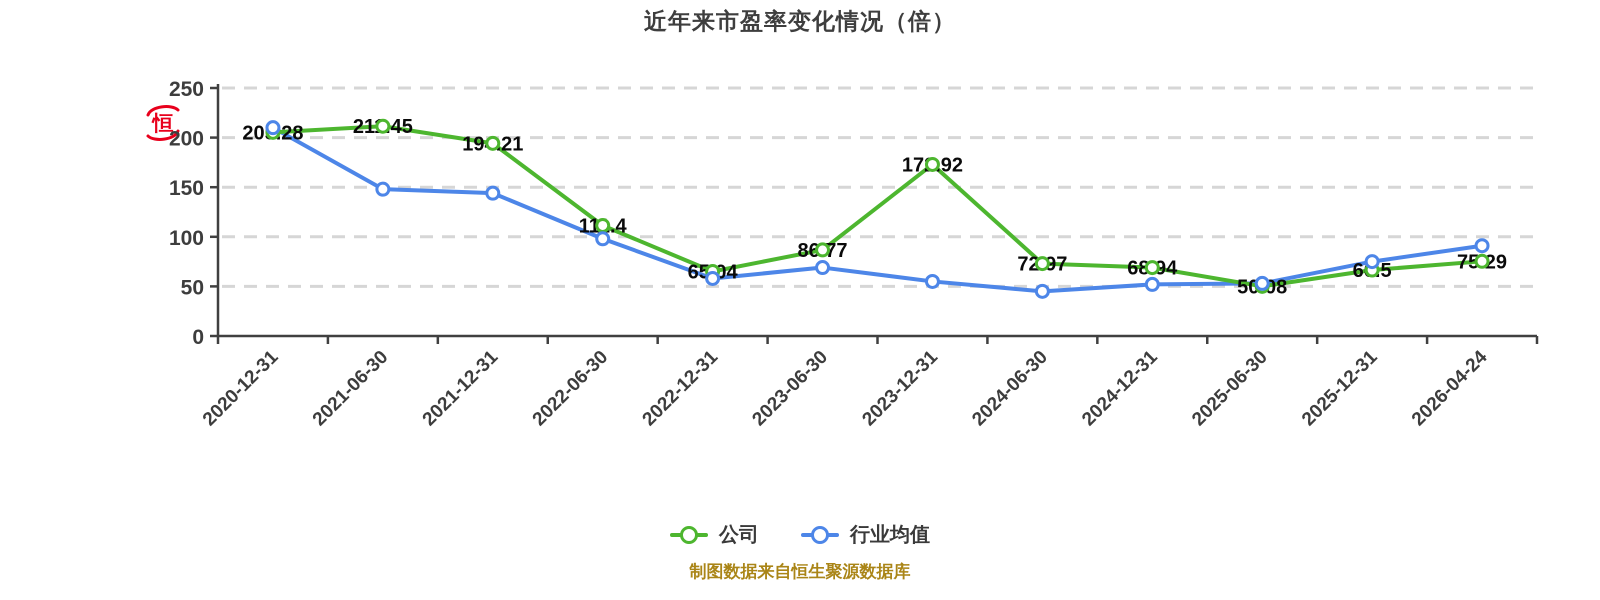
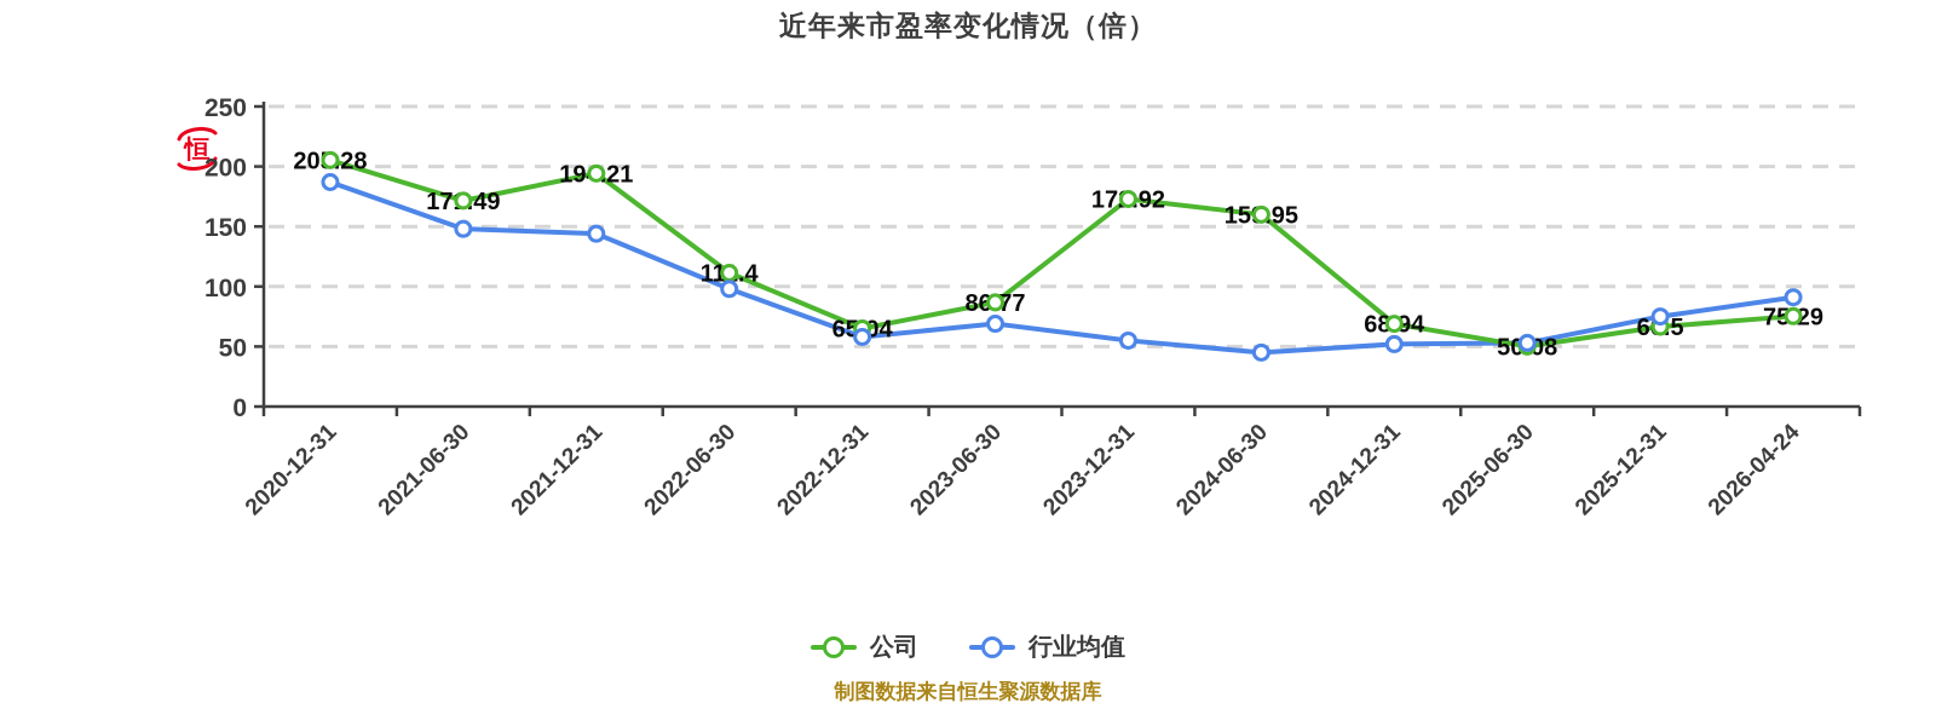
行业均值/2020-12-31: 210 -> 190
公司/2021-06-30: 211.45 -> 171.49
公司/2024-06-30: 72.97 -> 159.95
